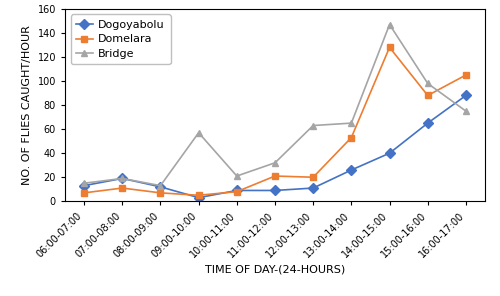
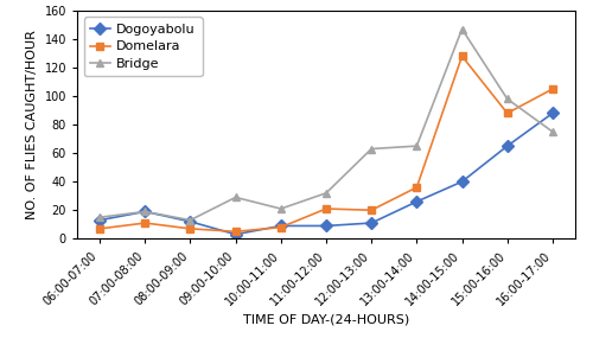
Bridge/09:00-10:00: 57 -> 29
Domelara/13:00-14:00: 53 -> 36
